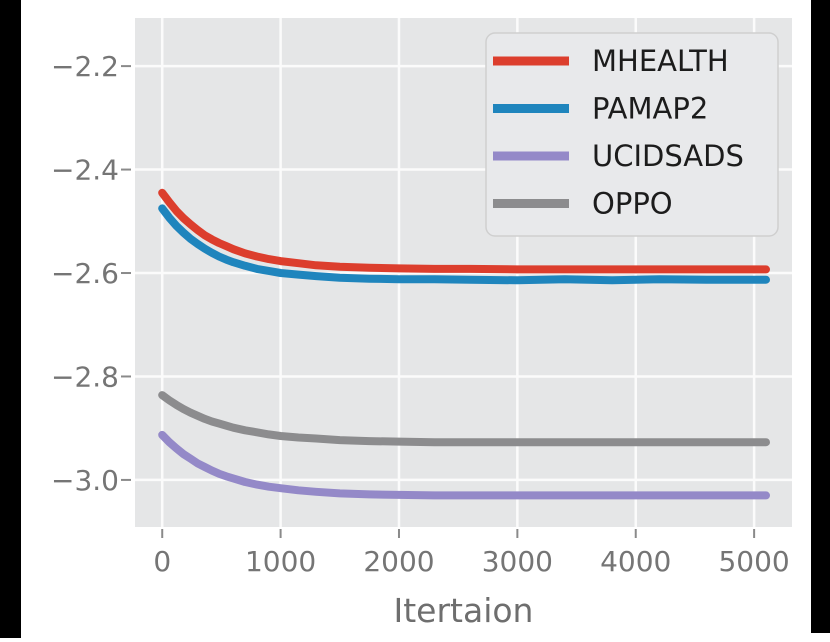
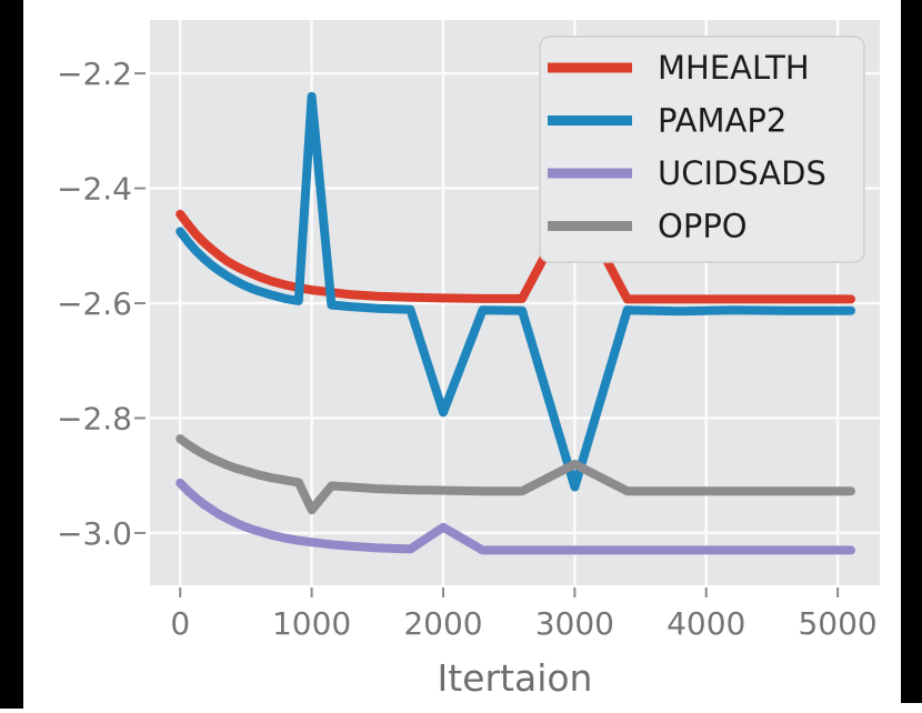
PAMAP2/1000: -2.60 -> -2.24
OPPO/1000: -2.92 -> -2.96
PAMAP2/2000: -2.61 -> -2.79
UCIDSADS/2000: -3.03 -> -2.99
MHEALTH/3000: -2.59 -> -2.42
PAMAP2/3000: -2.61 -> -2.92
OPPO/3000: -2.93 -> -2.88
